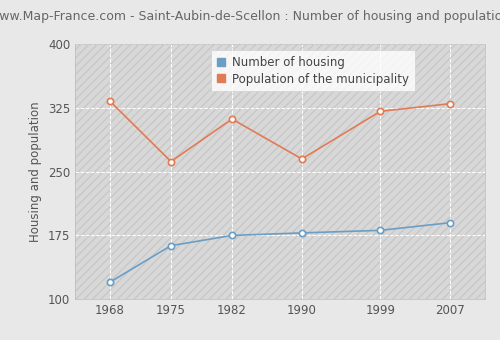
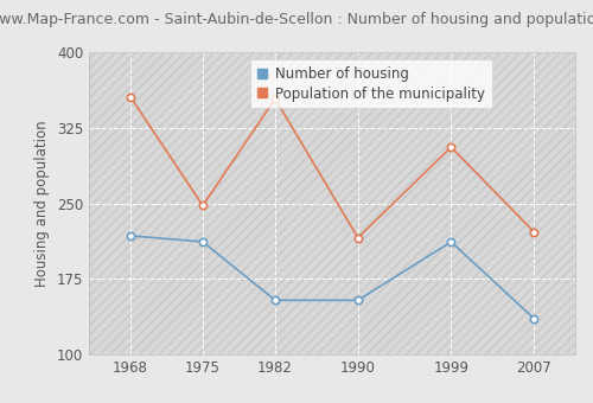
Number of housing/1968: 120 -> 218
Population of the municipality/1968: 333 -> 356
Number of housing/1975: 163 -> 212
Population of the municipality/1975: 262 -> 248
Number of housing/1982: 175 -> 154
Population of the municipality/1982: 312 -> 354
Number of housing/1990: 178 -> 154
Population of the municipality/1990: 265 -> 216
Number of housing/1999: 181 -> 212
Population of the municipality/1999: 321 -> 306
Number of housing/2007: 190 -> 136
Population of the municipality/2007: 330 -> 222
